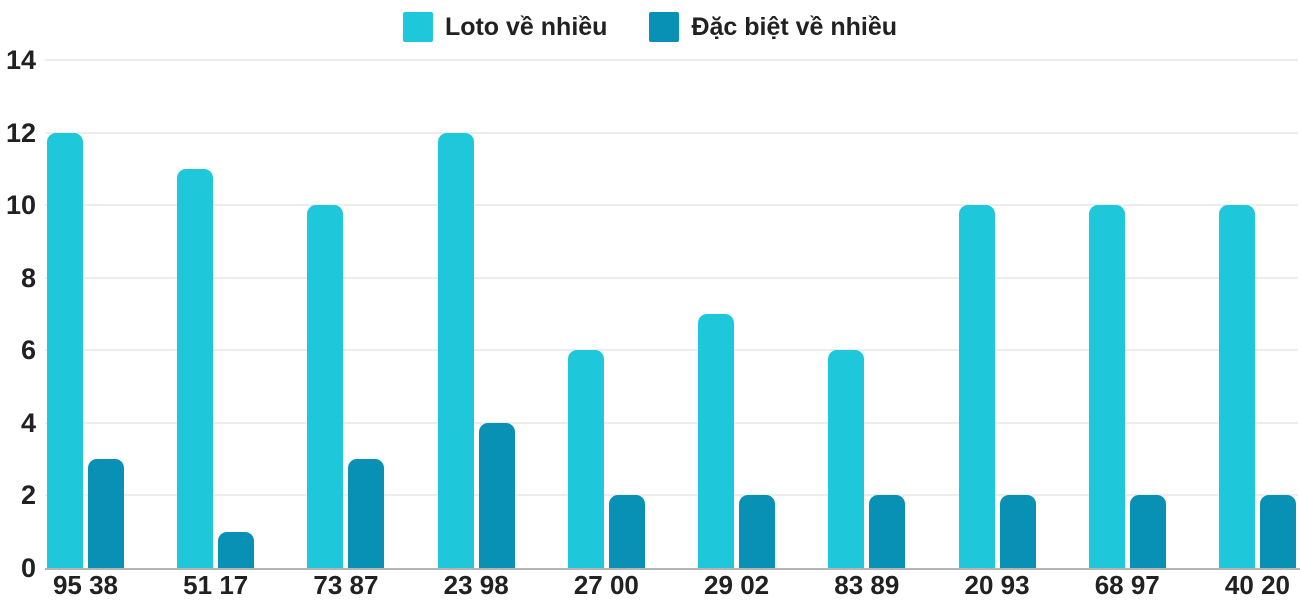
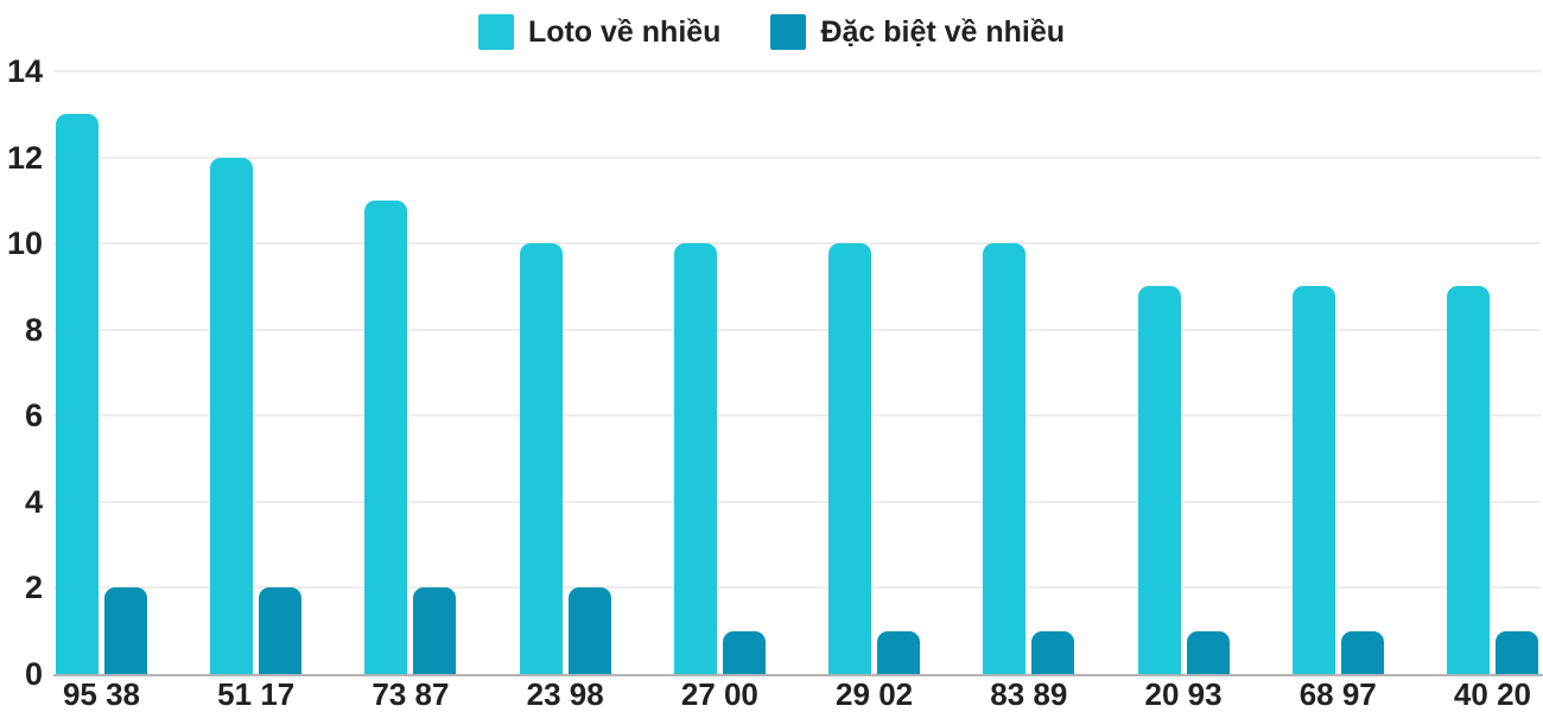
Loto về nhiều/95 38: 12 -> 13
Đặc biệt về nhiều/95 38: 3 -> 2
Loto về nhiều/51 17: 11 -> 12
Đặc biệt về nhiều/51 17: 1 -> 2
Loto về nhiều/73 87: 10 -> 11
Đặc biệt về nhiều/73 87: 3 -> 2
Loto về nhiều/23 98: 12 -> 10
Đặc biệt về nhiều/23 98: 4 -> 2
Loto về nhiều/27 00: 6 -> 10
Đặc biệt về nhiều/27 00: 2 -> 1
Loto về nhiều/29 02: 7 -> 10
Đặc biệt về nhiều/29 02: 2 -> 1
Loto về nhiều/83 89: 6 -> 10
Đặc biệt về nhiều/83 89: 2 -> 1
Loto về nhiều/20 93: 10 -> 9
Đặc biệt về nhiều/20 93: 2 -> 1
Loto về nhiều/68 97: 10 -> 9
Đặc biệt về nhiều/68 97: 2 -> 1
Loto về nhiều/40 20: 10 -> 9
Đặc biệt về nhiều/40 20: 2 -> 1
